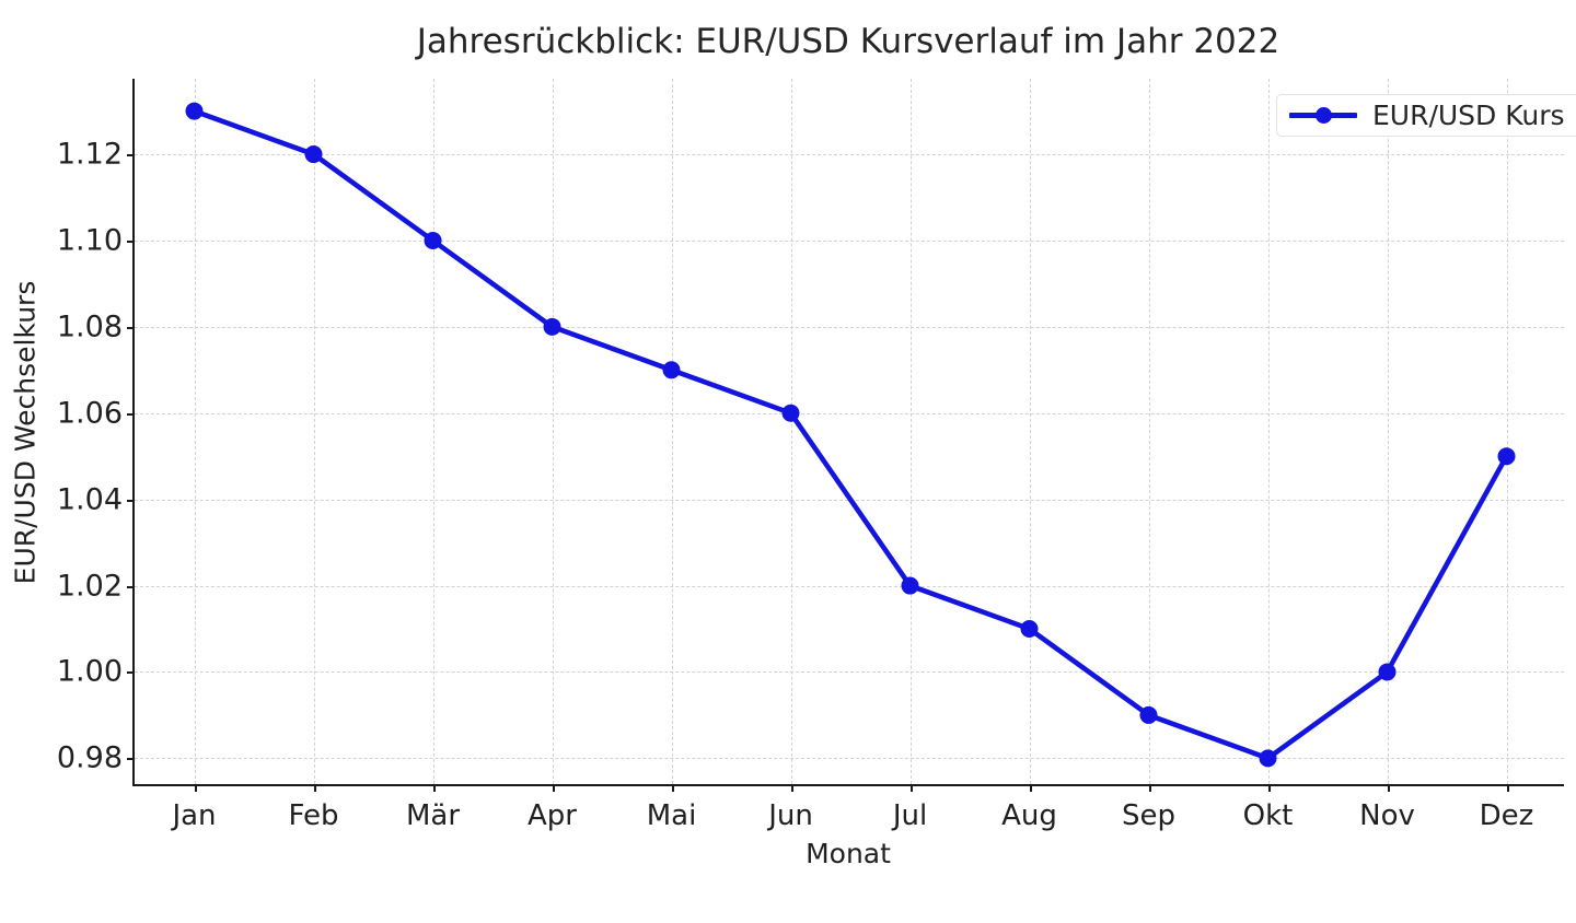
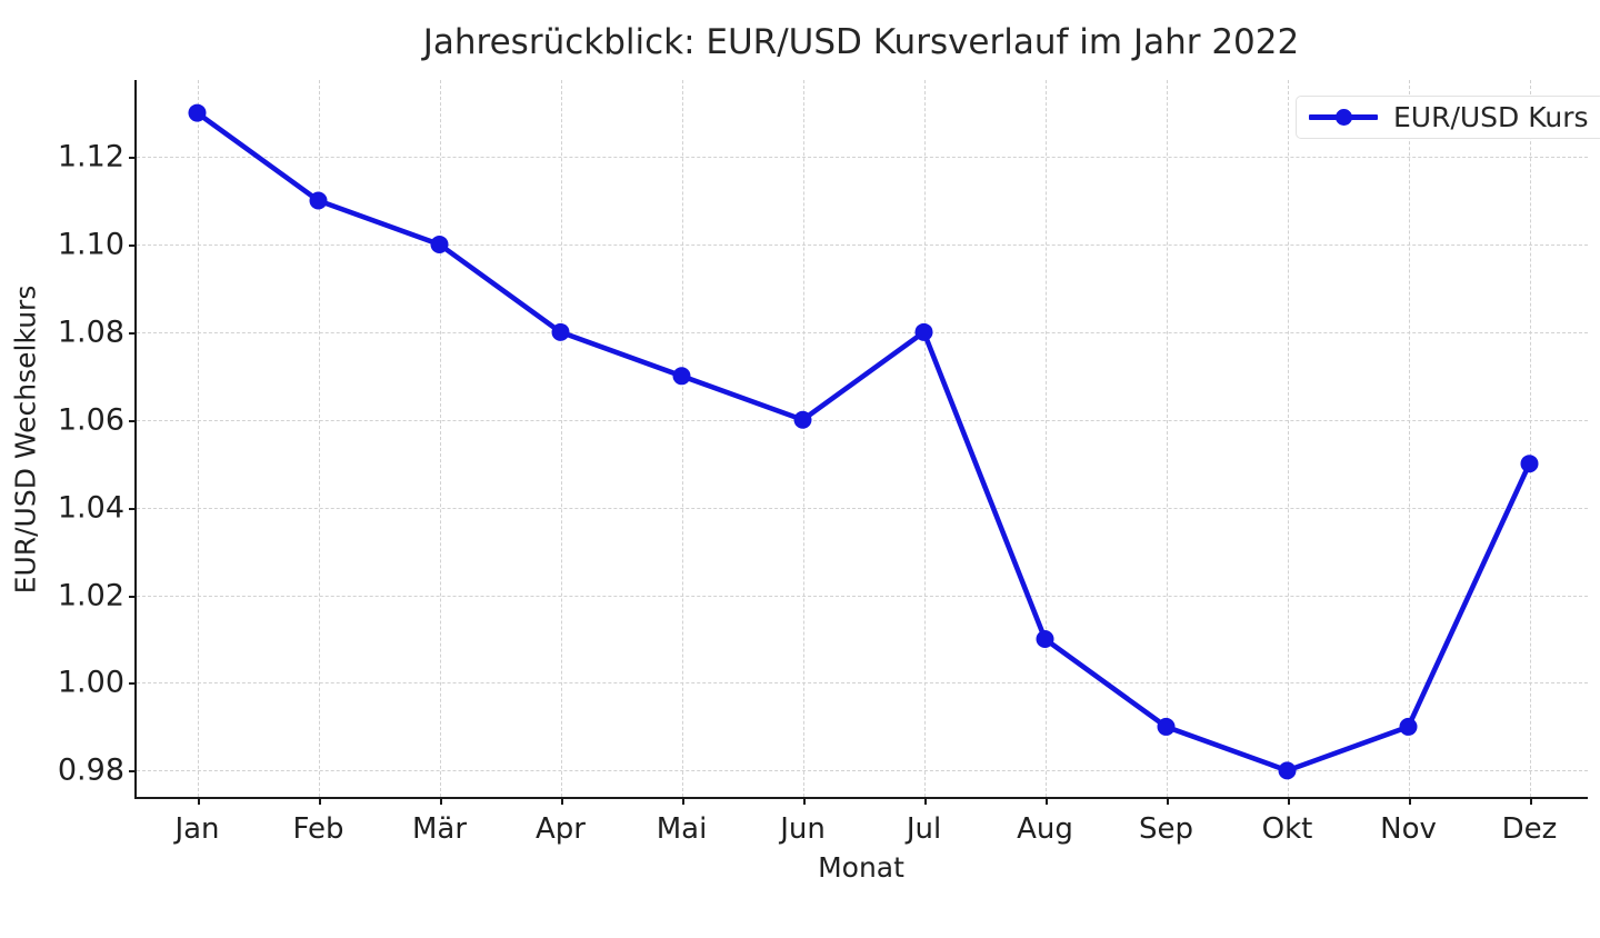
Feb: 1.12 -> 1.11
Jul: 1.02 -> 1.08
Nov: 1.00 -> 0.99
